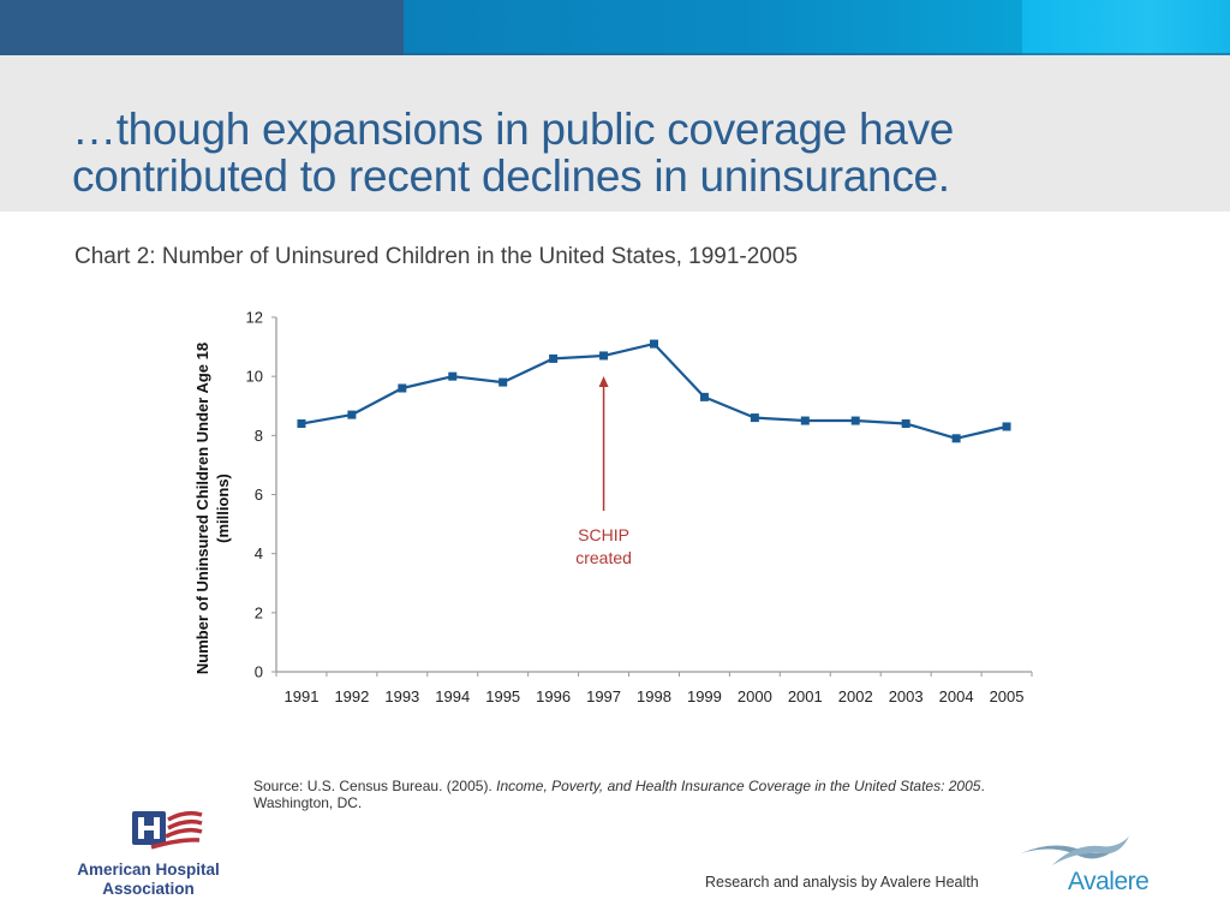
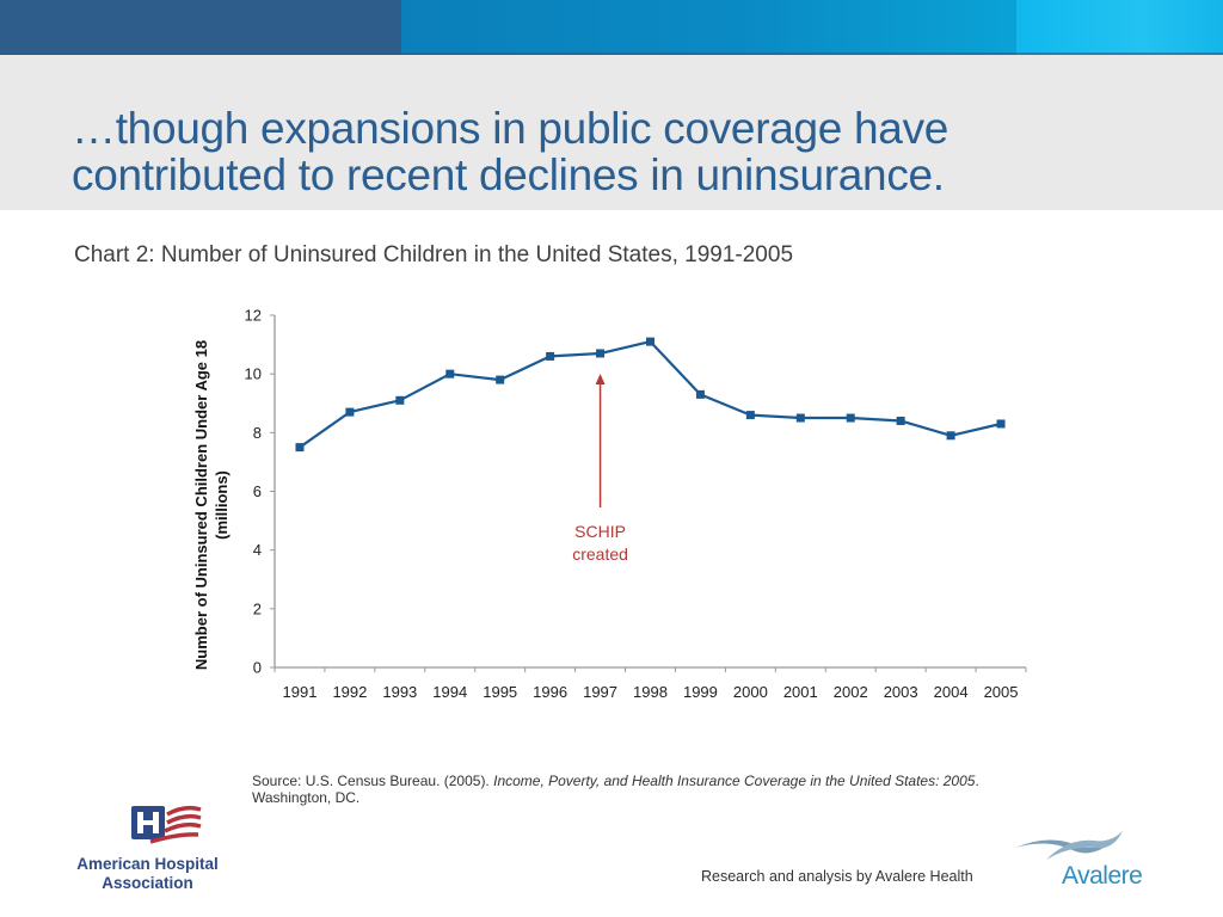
1991: 8.4 -> 7.5
1993: 9.6 -> 9.1
